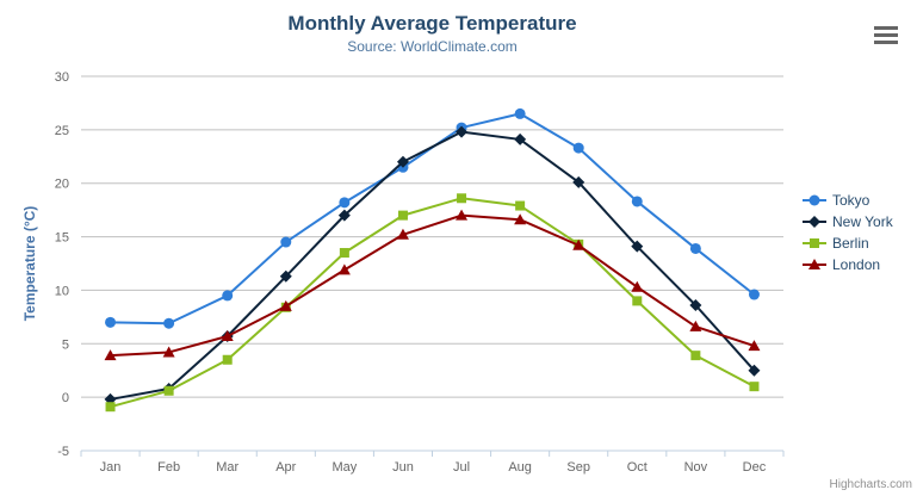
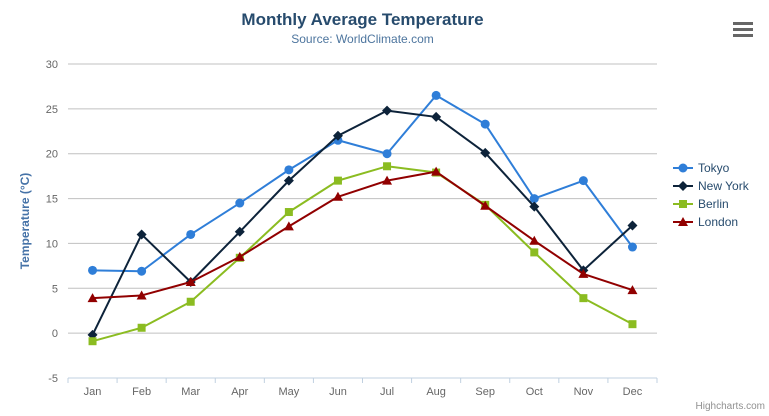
New York/Feb: 1 -> 11
Tokyo/Mar: 10 -> 11
Tokyo/Jul: 25 -> 20
London/Aug: 17 -> 18
Tokyo/Oct: 18 -> 15
Tokyo/Nov: 14 -> 17
New York/Nov: 9 -> 7
New York/Dec: 2 -> 12
